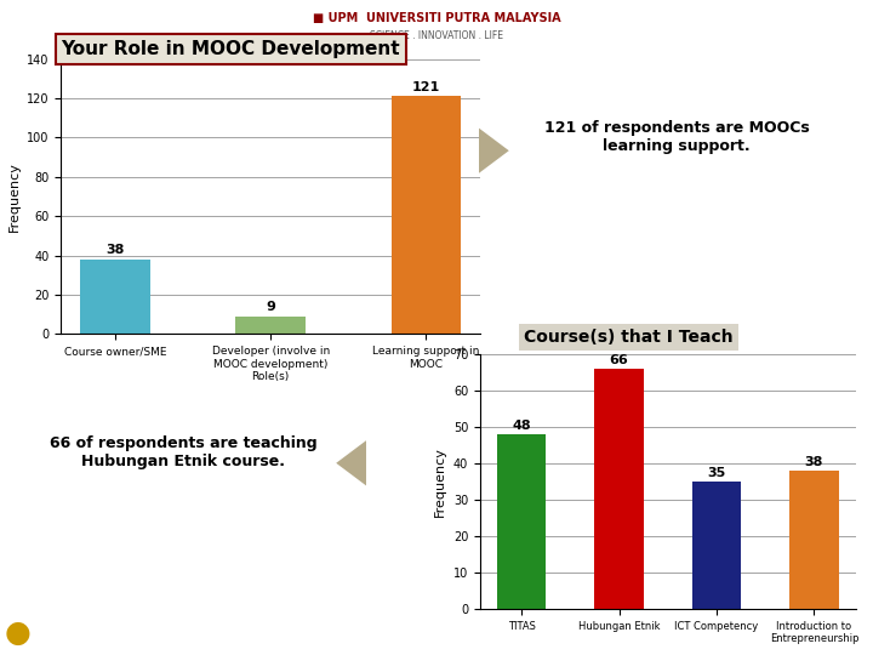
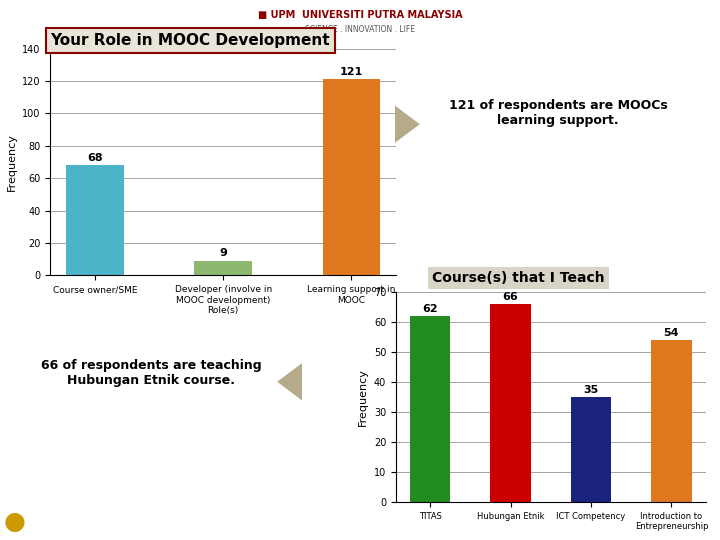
Course owner/SME: 38 -> 68
TITAS: 48 -> 62
Introduction to Entrepreneurship: 38 -> 54
